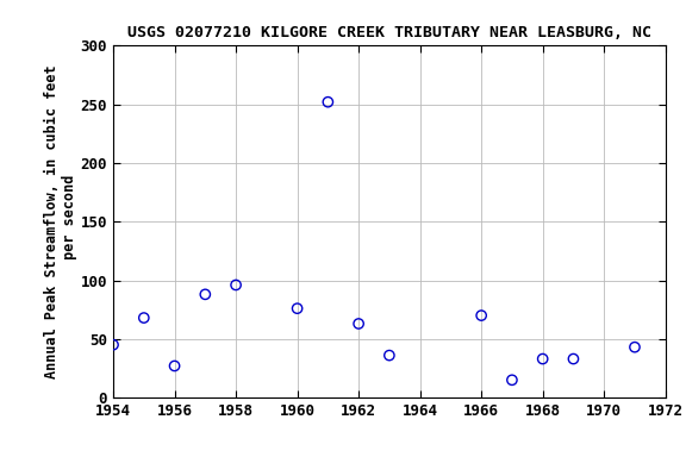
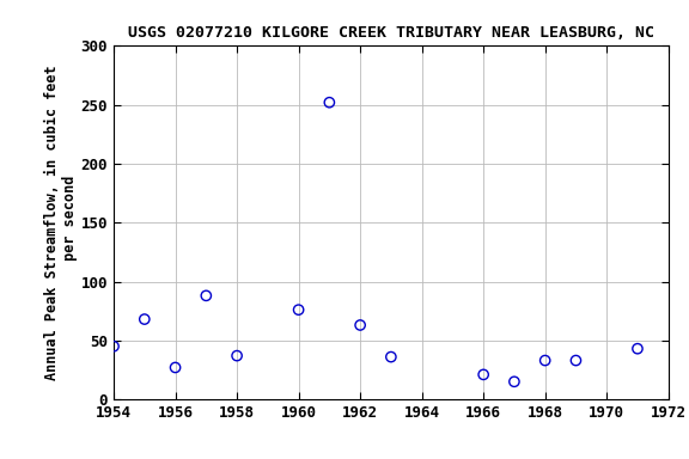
1958: 96 -> 37
1966: 70 -> 21
